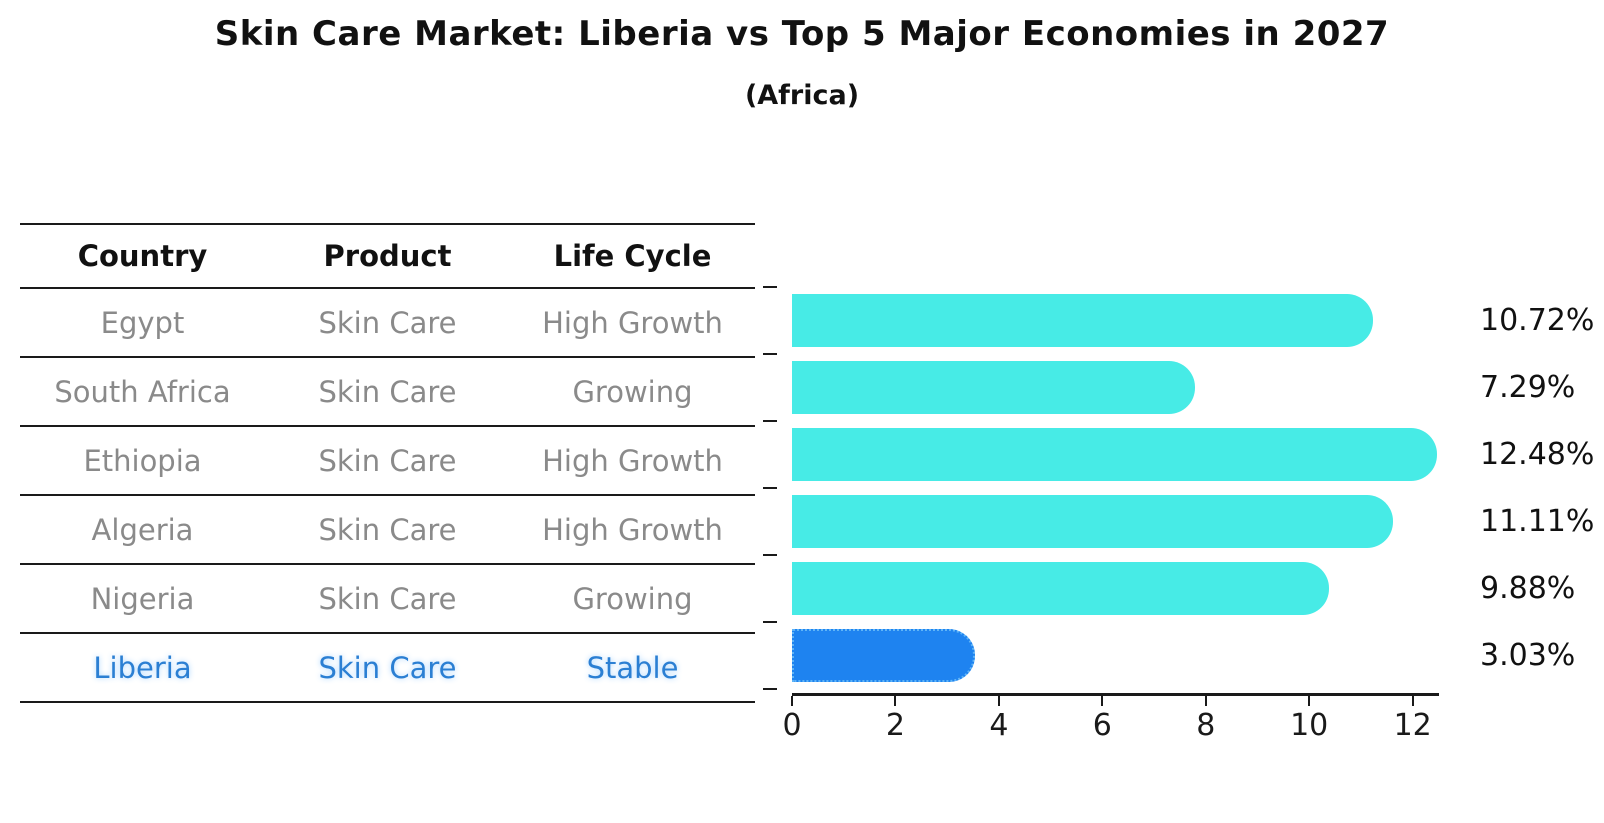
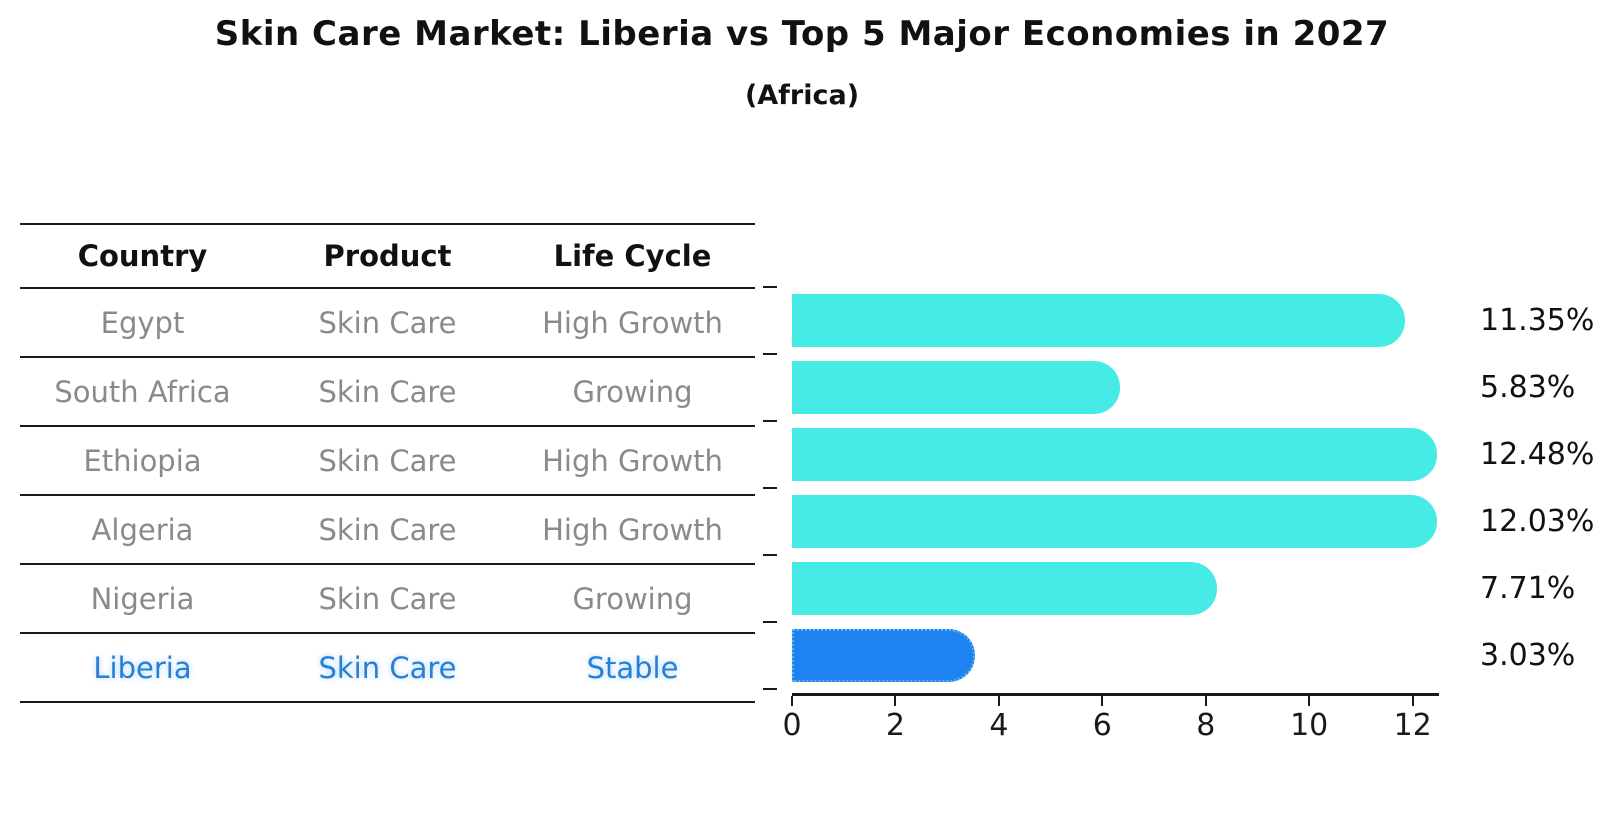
Egypt: 10.72% -> 11.35%
South Africa: 7.29% -> 5.83%
Algeria: 11.11% -> 12.03%
Nigeria: 9.88% -> 7.71%
